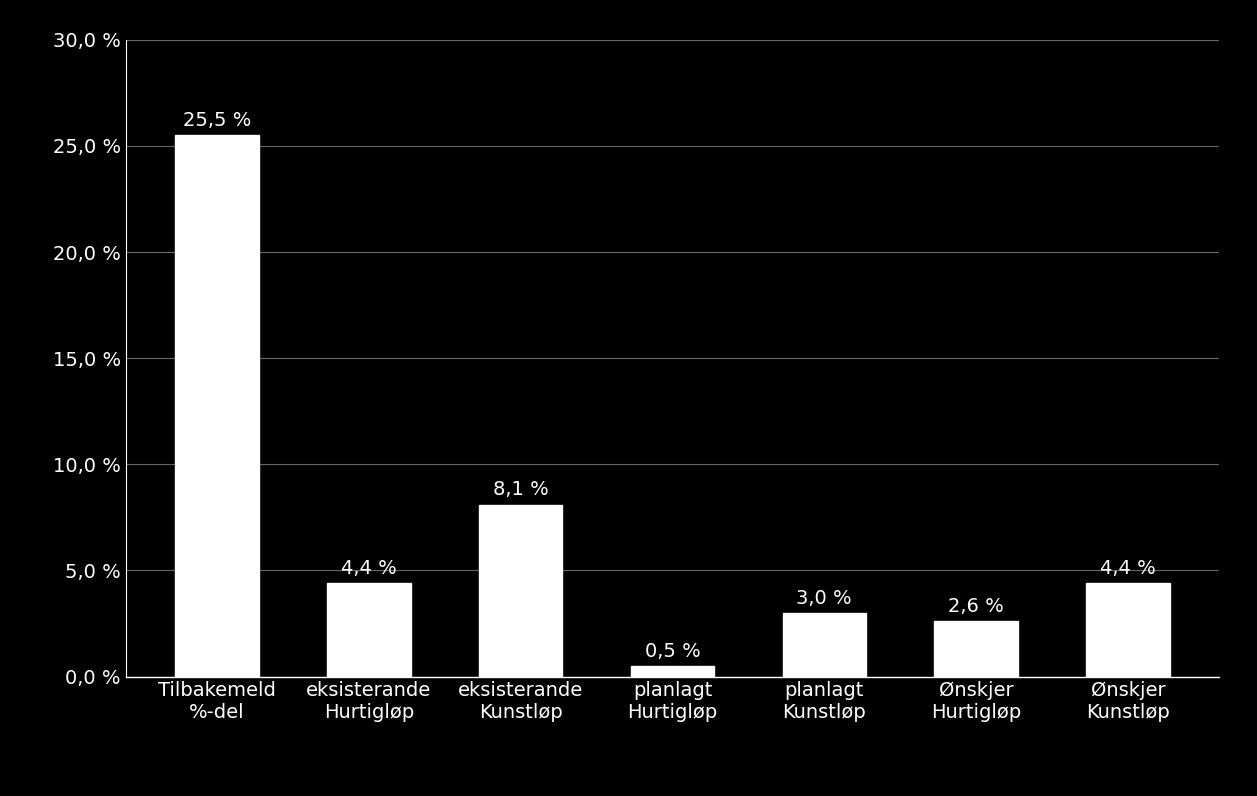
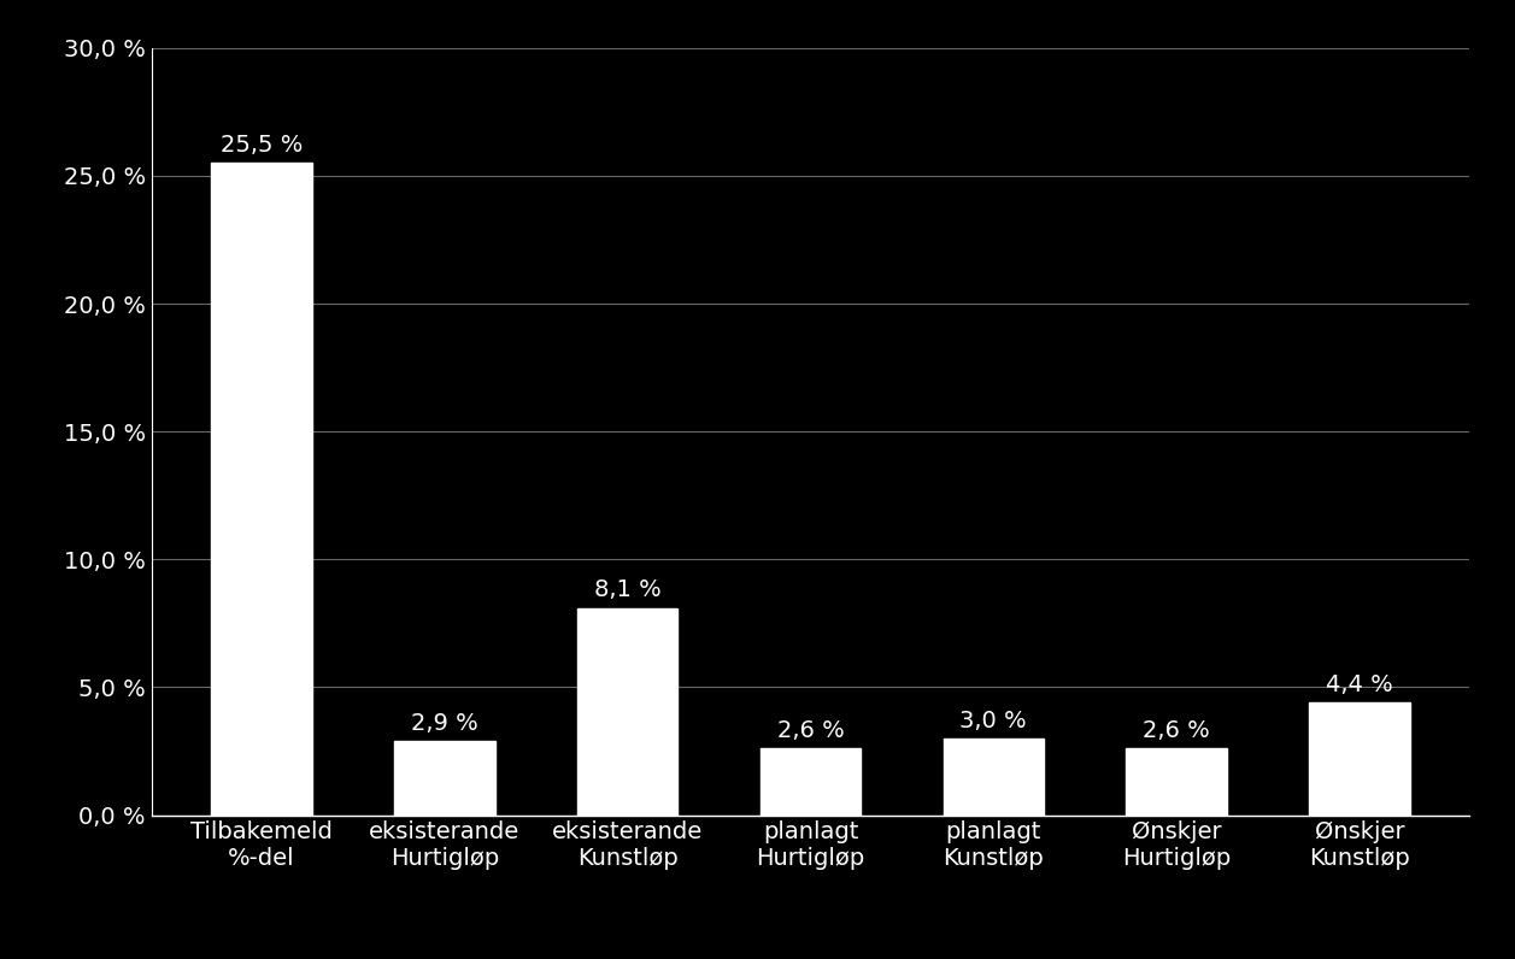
eksisterande Hurtigløp: 4,4 -> 2,9
planlagt Hurtigløp: 0,5 -> 2,6
